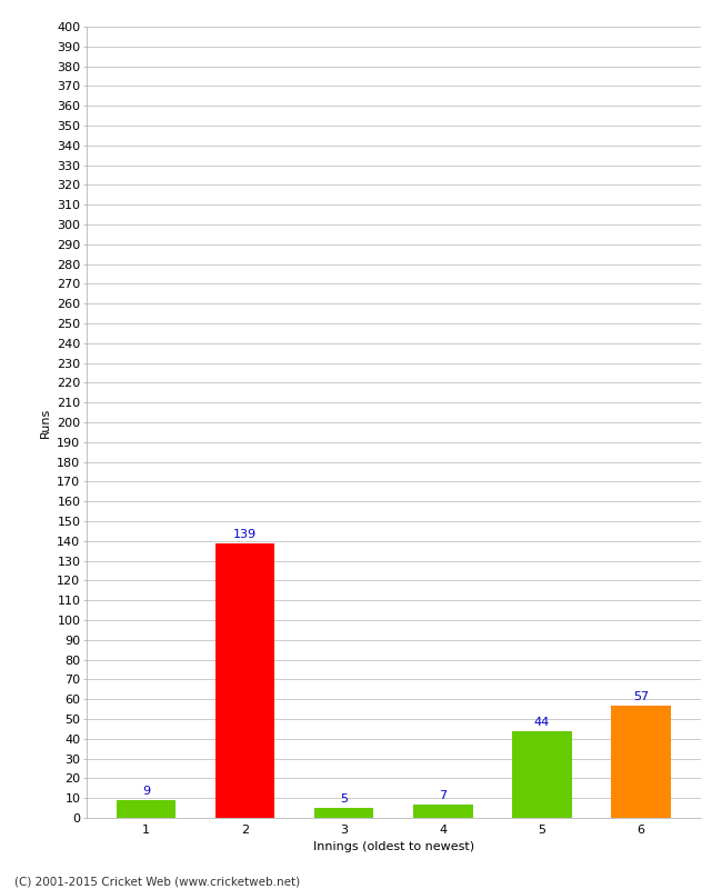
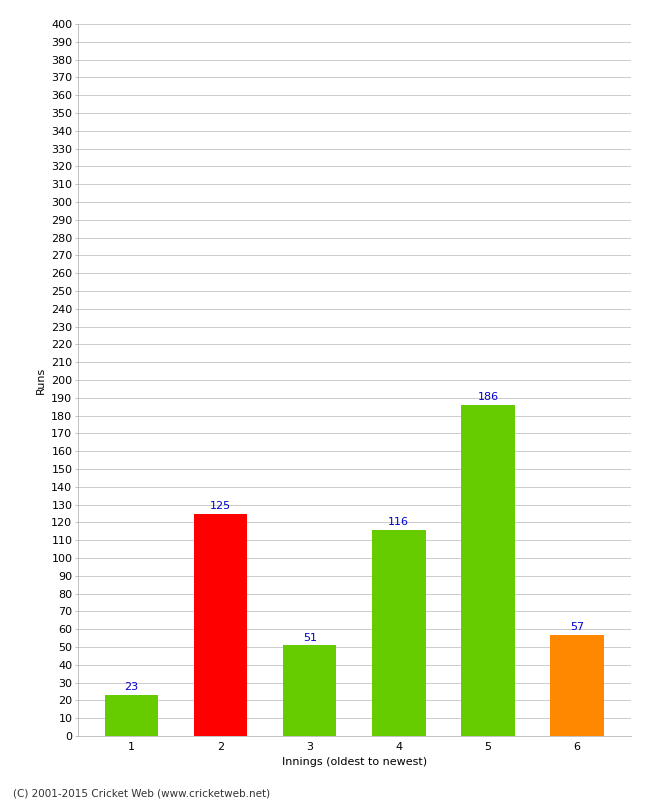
1: 9 -> 23
2: 139 -> 125
3: 5 -> 51
4: 7 -> 116
5: 44 -> 186
